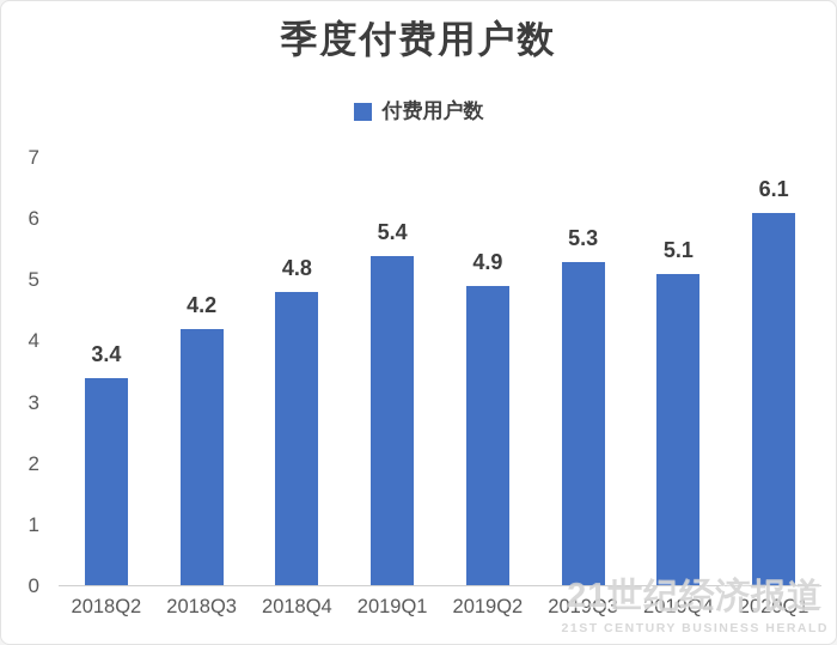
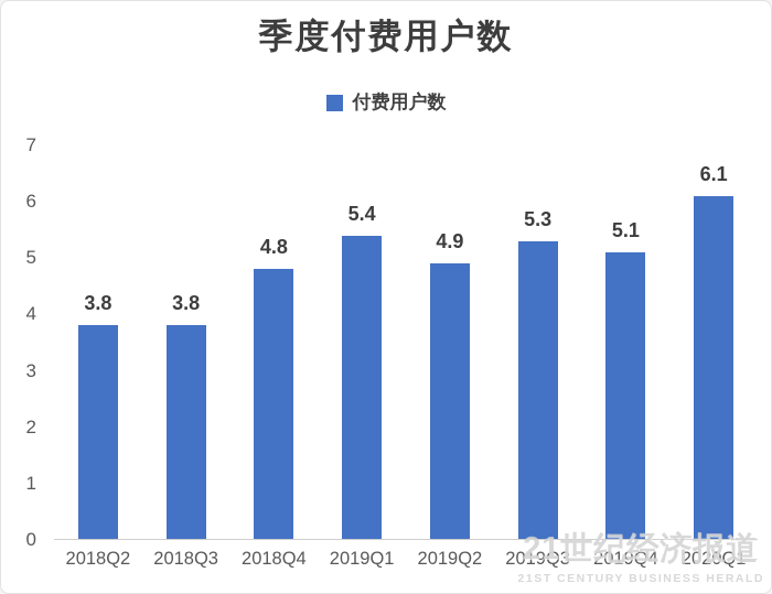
2018Q2: 3.4 -> 3.8
2018Q3: 4.2 -> 3.8
